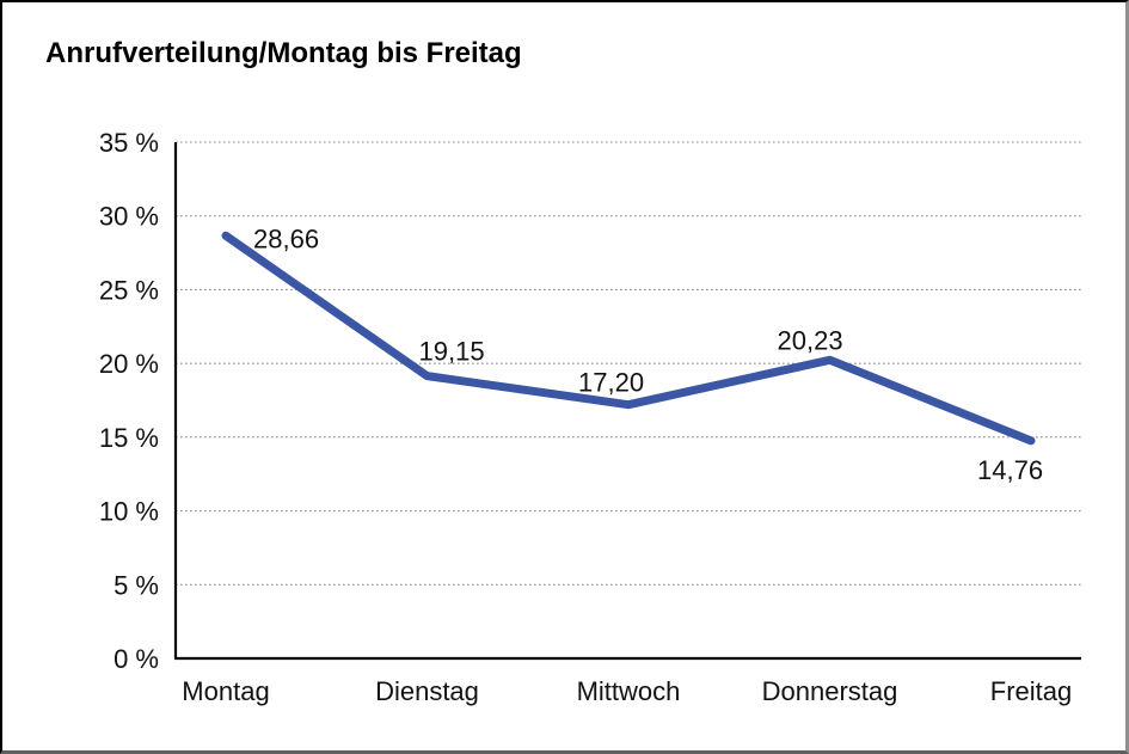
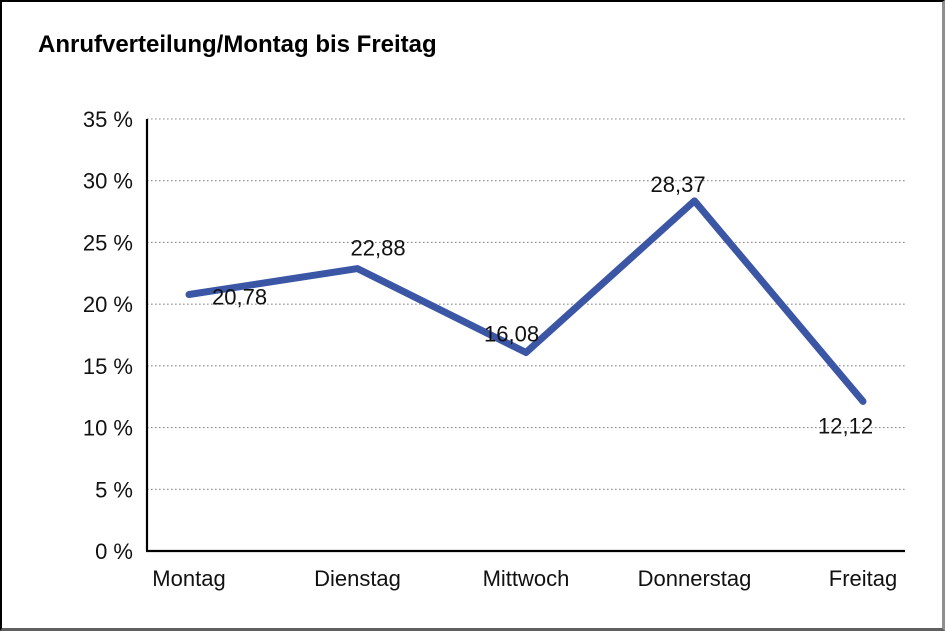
Montag: 28,66 -> 20,78
Dienstag: 19,15 -> 22,88
Mittwoch: 17,20 -> 16,08
Donnerstag: 20,23 -> 28,37
Freitag: 14,76 -> 12,12
